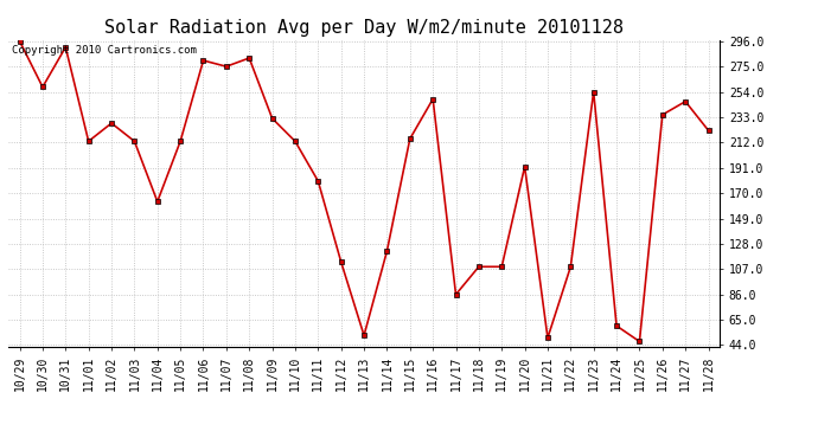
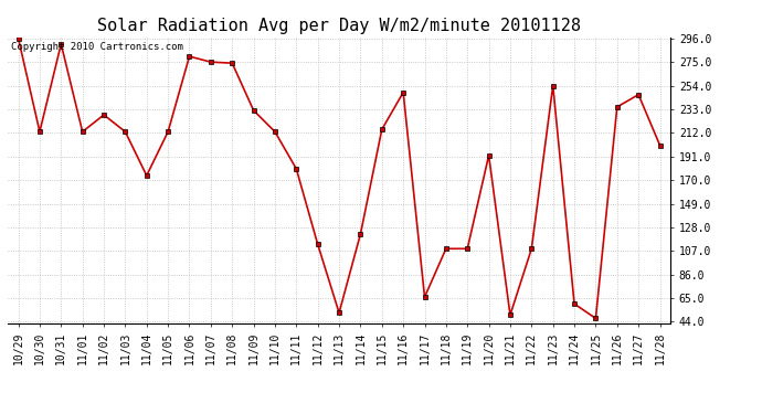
10/30: 258 -> 213
11/04: 163 -> 174
11/08: 282 -> 274
11/17: 86 -> 66
11/28: 222 -> 201
